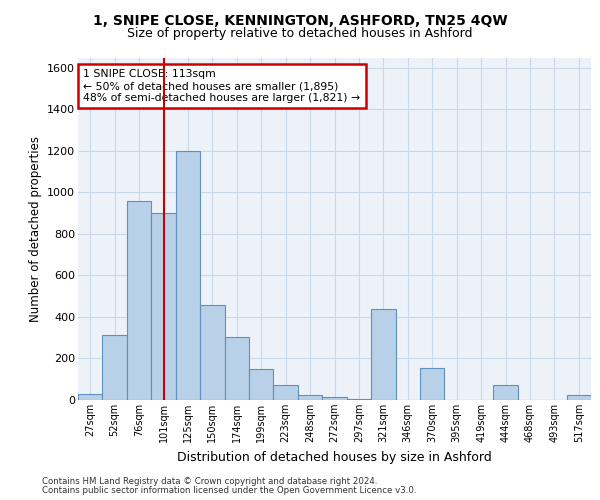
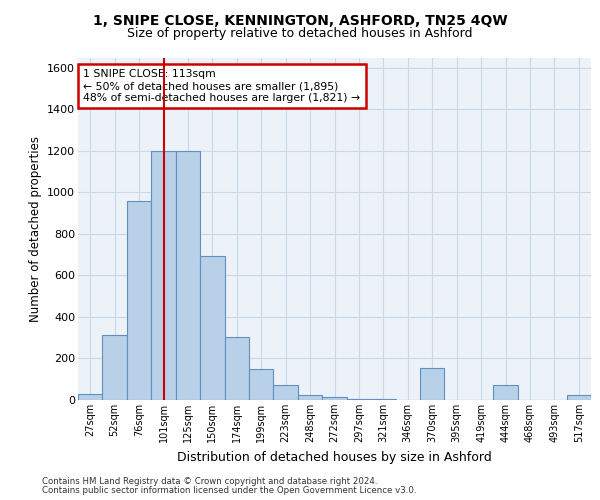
101sqm: 900 -> 1200
150sqm: 460 -> 695
321sqm: 440 -> 5
